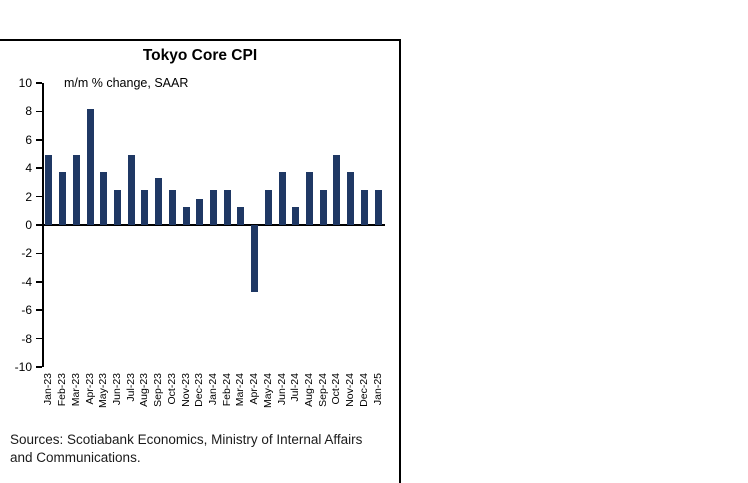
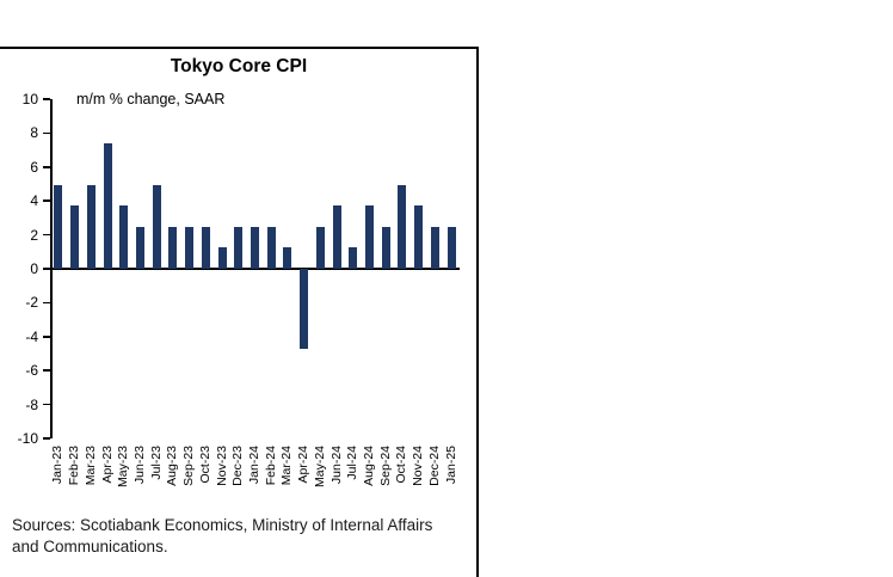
Apr-23: 8.2 -> 7.4
Sep-23: 3.3 -> 2.5
Dec-23: 1.8 -> 2.5
